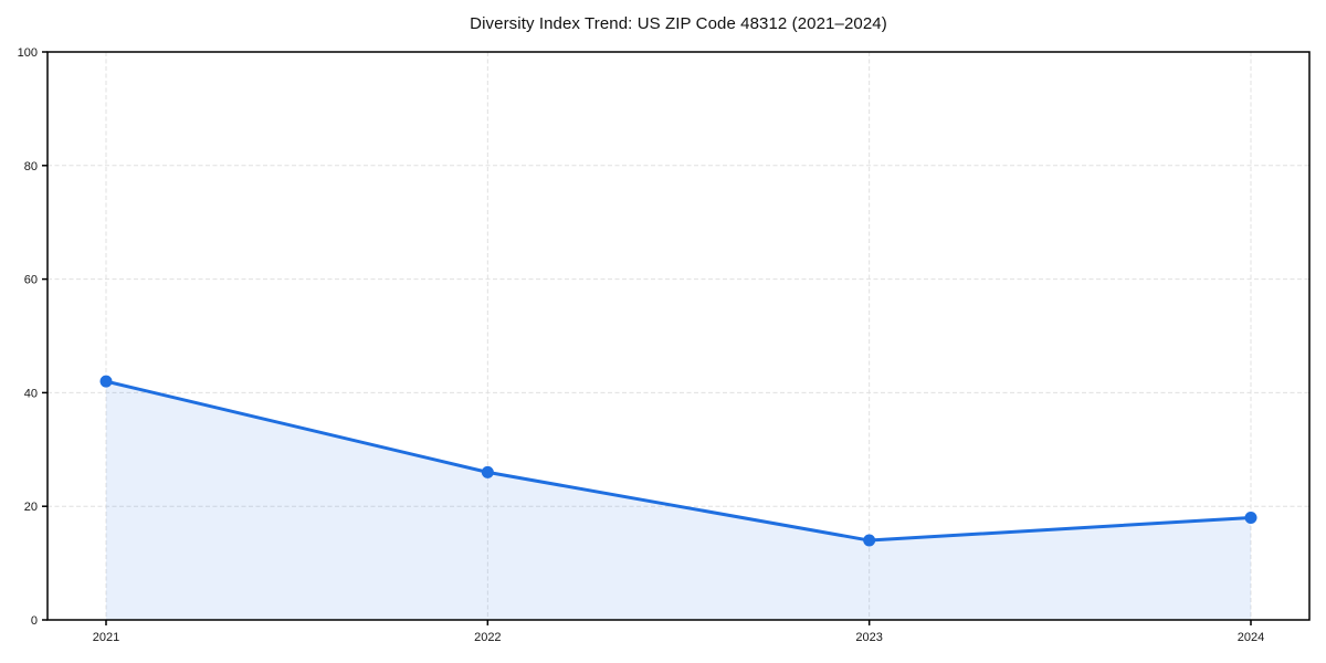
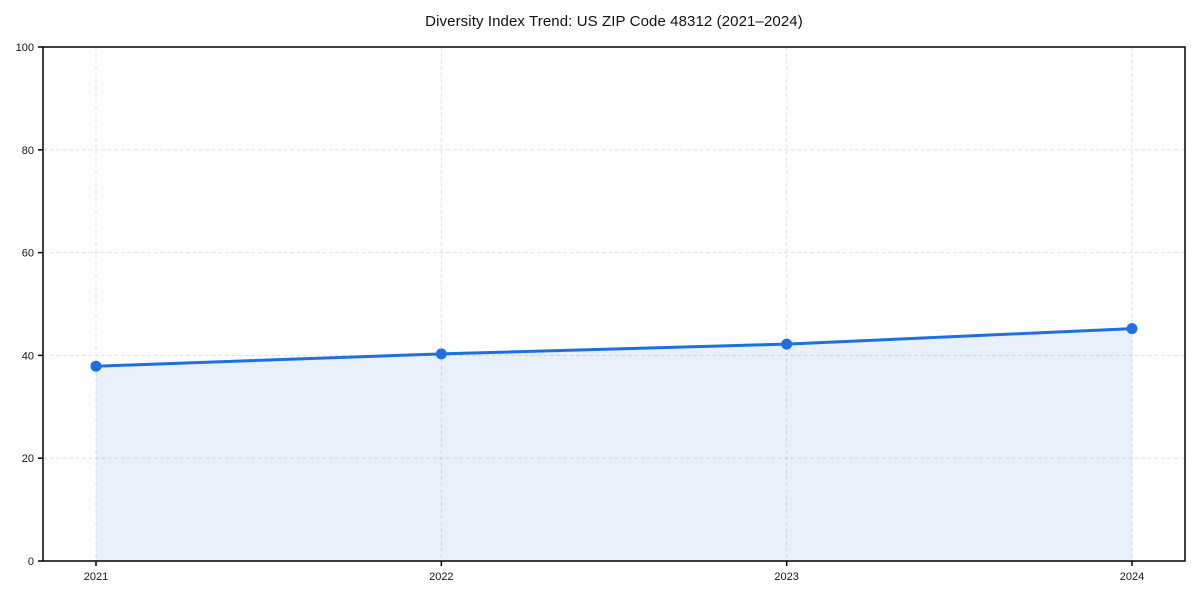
2021: 42 -> 38
2022: 26 -> 40
2023: 14 -> 42
2024: 18 -> 45
